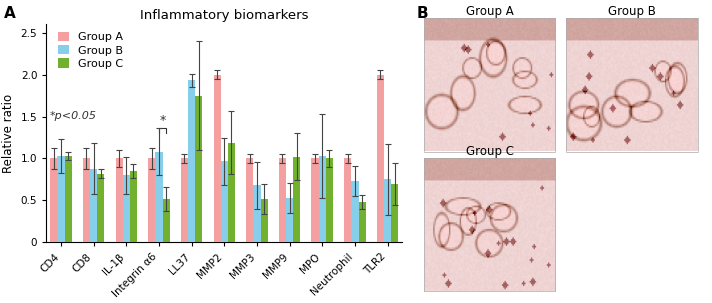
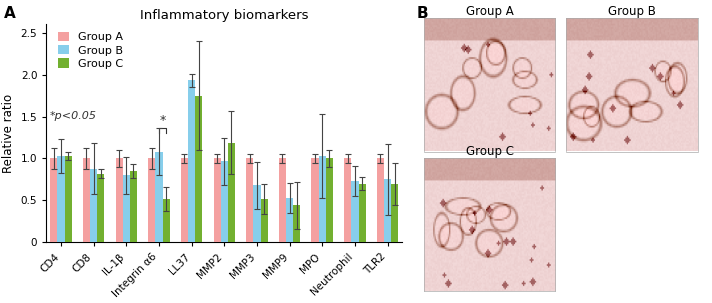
Group A/MMP2: 2 -> 1
Group C/MMP9: 1.02 -> 0.44
Group C/Neutrophil: 0.48 -> 0.70
Group A/TLR2: 2 -> 1
